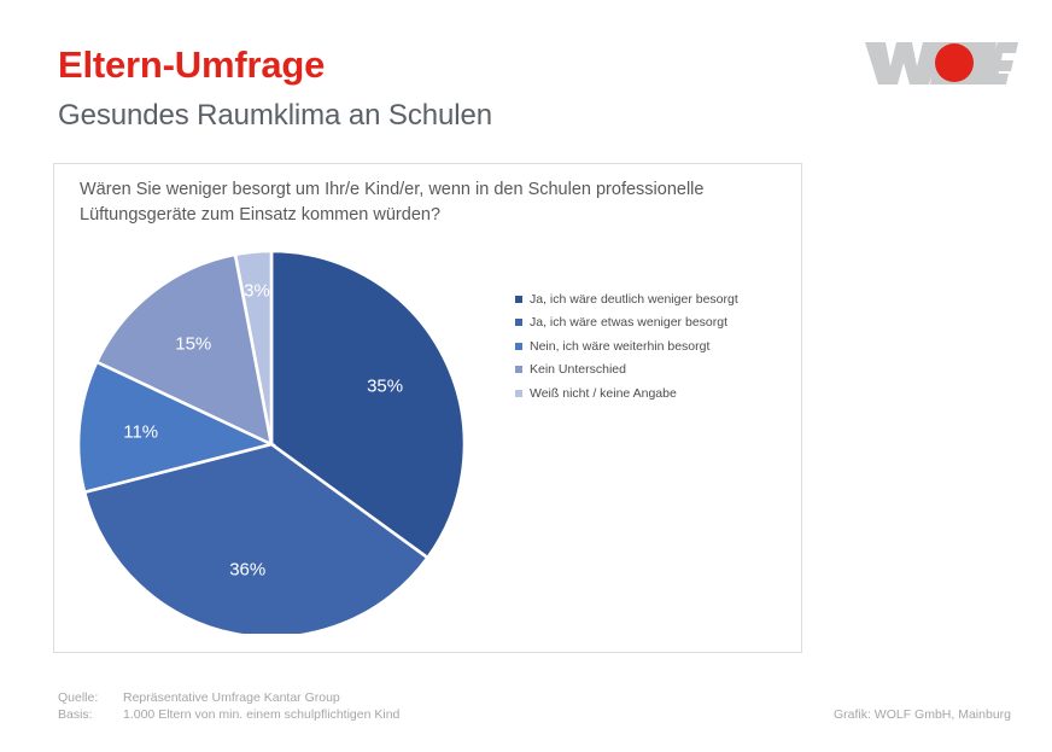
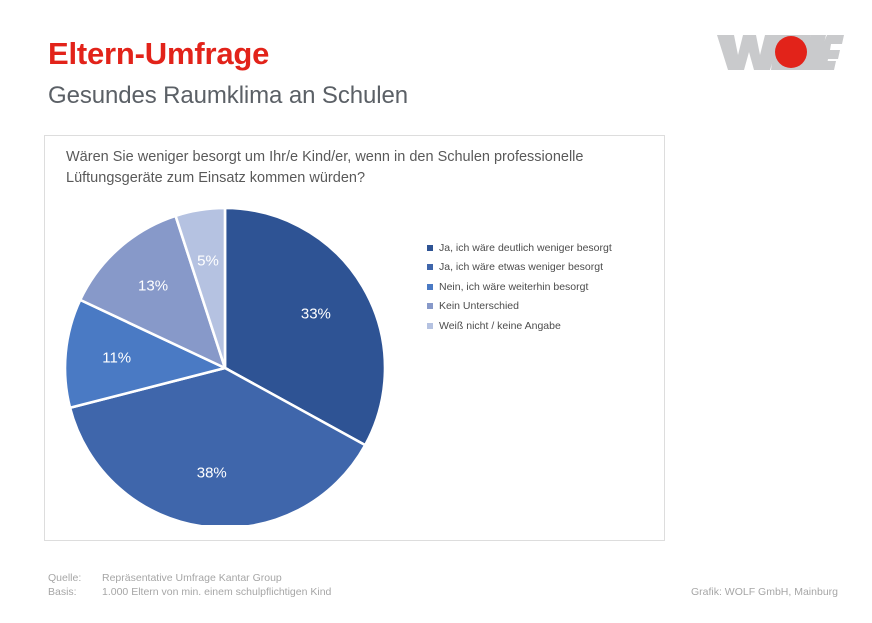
Ja, ich wäre deutlich weniger besorgt: 35% -> 33%
Ja, ich wäre etwas weniger besorgt: 36% -> 38%
Kein Unterschied: 15% -> 13%
Weiß nicht / keine Angabe: 3% -> 5%
